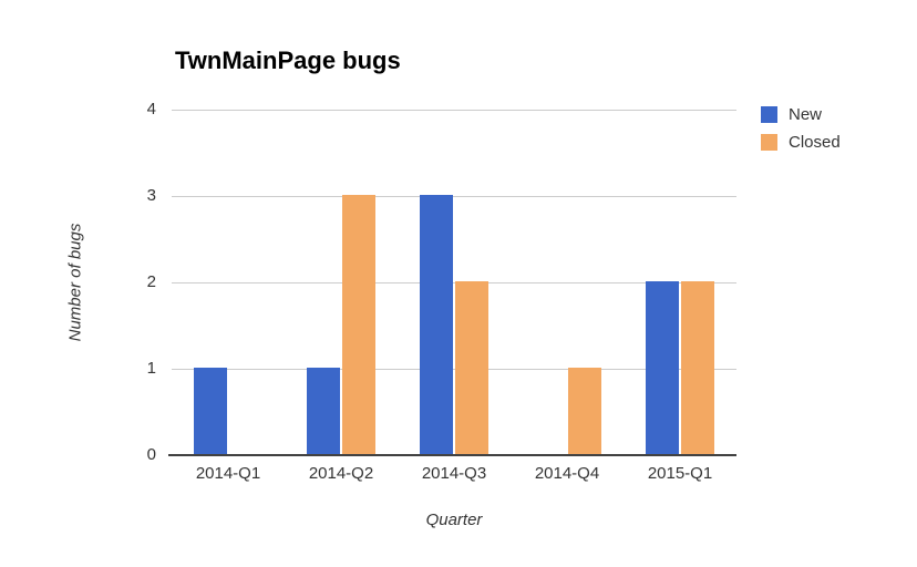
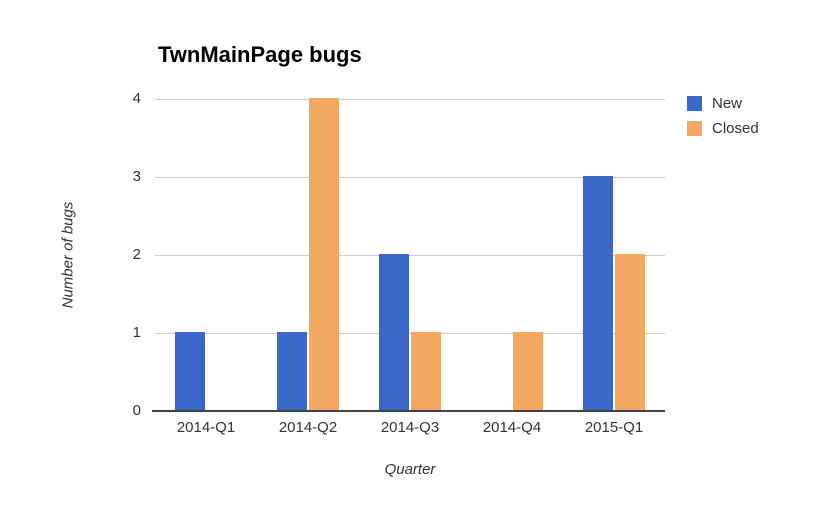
Closed/2014-Q2: 3 -> 4
New/2014-Q3: 3 -> 2
Closed/2014-Q3: 2 -> 1
New/2015-Q1: 2 -> 3
